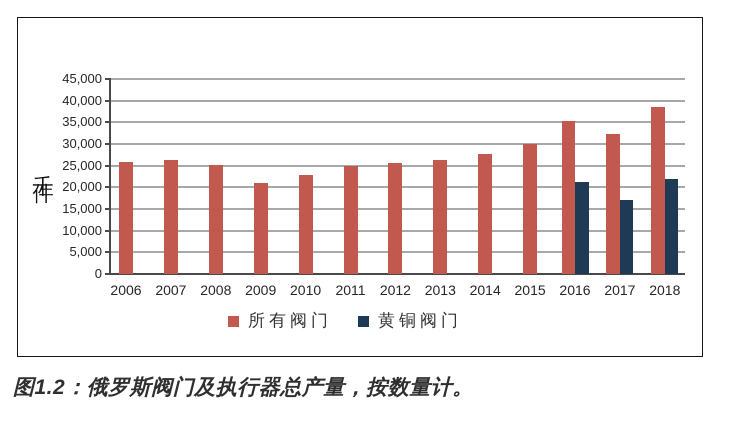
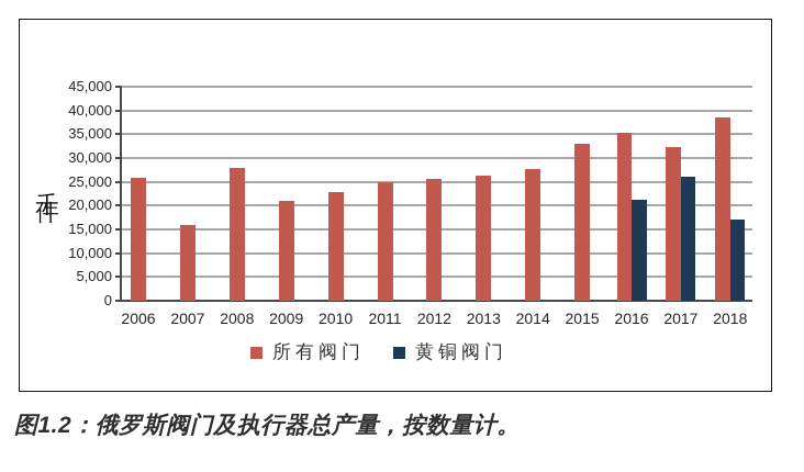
所有阀门/2007: 26000 -> 16000
所有阀门/2008: 25000 -> 28000
所有阀门/2015: 30000 -> 33000
黄铜阀门/2017: 17000 -> 26000
黄铜阀门/2018: 22000 -> 17000
